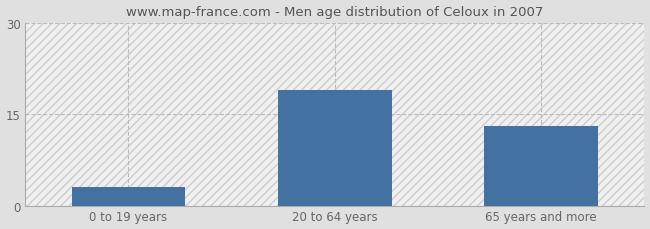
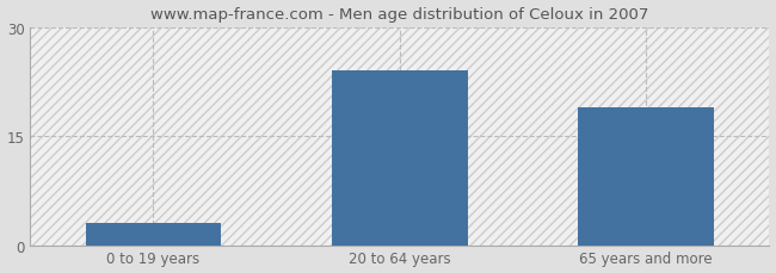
20 to 64 years: 19 -> 24
65 years and more: 13 -> 19
